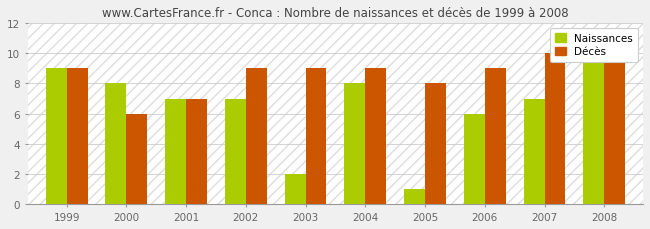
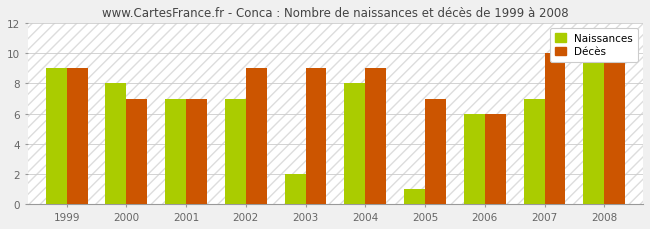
Décès/2000: 6 -> 7
Décès/2005: 8 -> 7
Décès/2006: 9 -> 6
